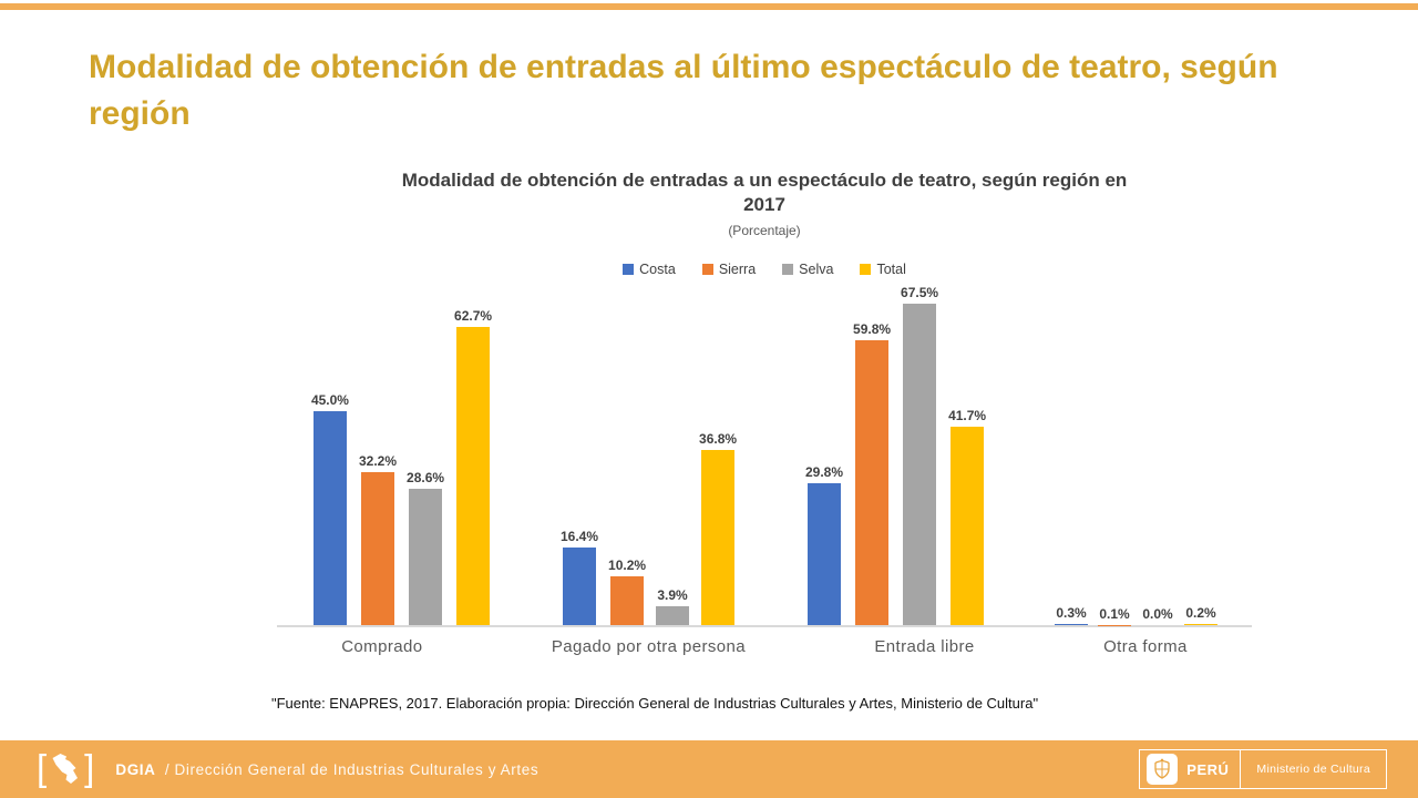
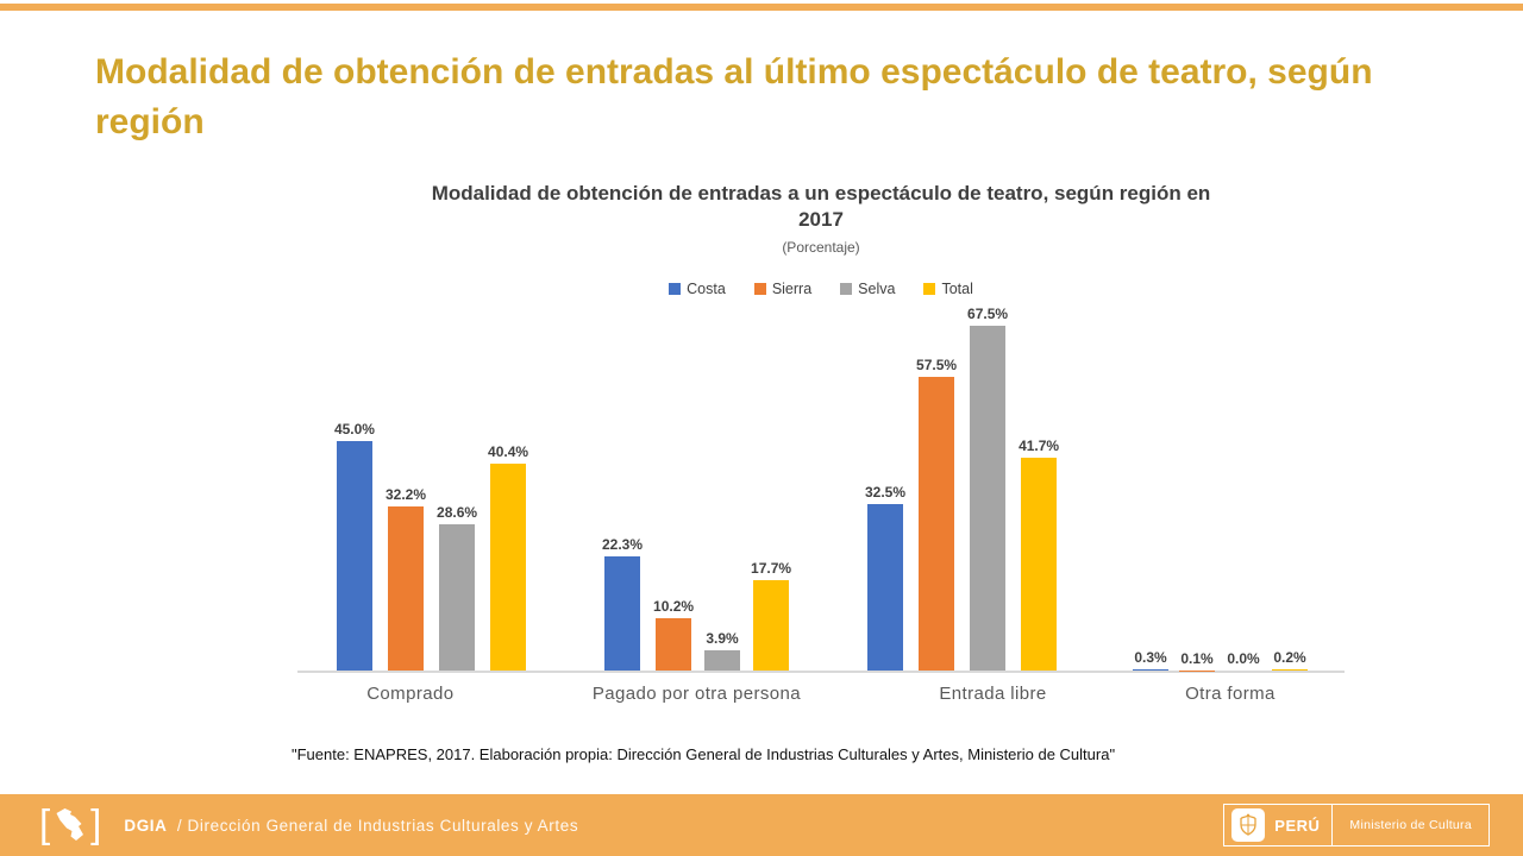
Total/Comprado: 62.7% -> 40.4%
Costa/Pagado por otra persona: 16.4% -> 22.3%
Total/Pagado por otra persona: 36.8% -> 17.7%
Costa/Entrada libre: 29.8% -> 32.5%
Sierra/Entrada libre: 59.8% -> 57.5%
